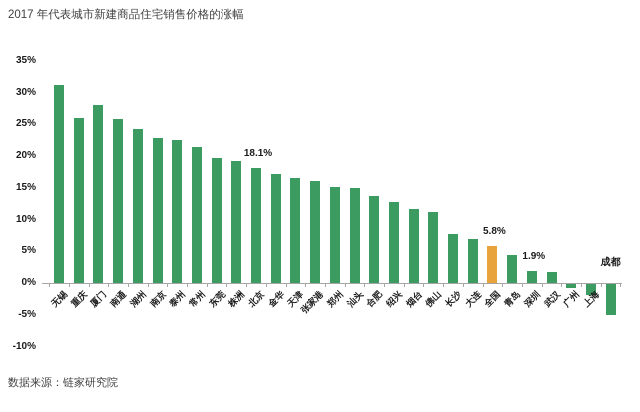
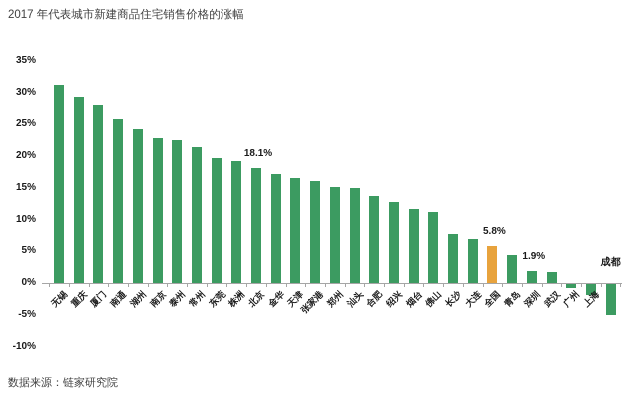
重庆: 26% -> 29%
